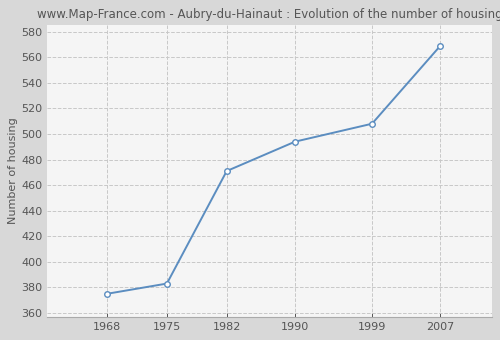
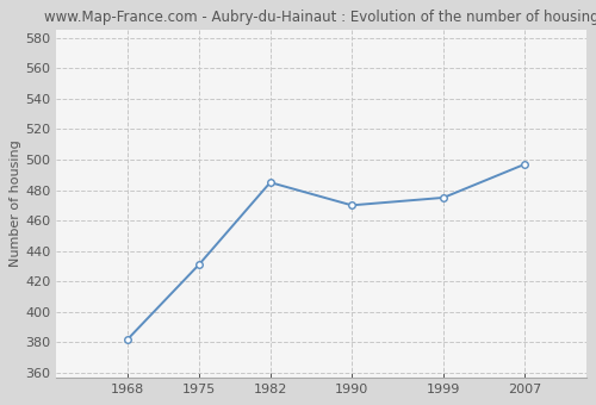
1968: 375 -> 382
1975: 383 -> 431
1982: 471 -> 485
1990: 494 -> 470
1999: 508 -> 475
2007: 569 -> 497
